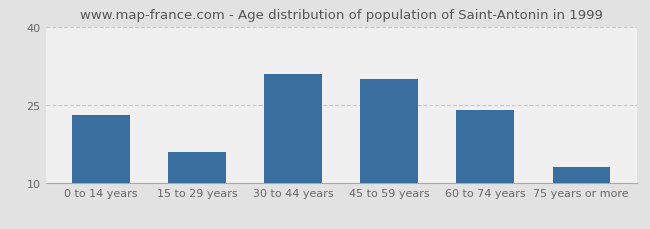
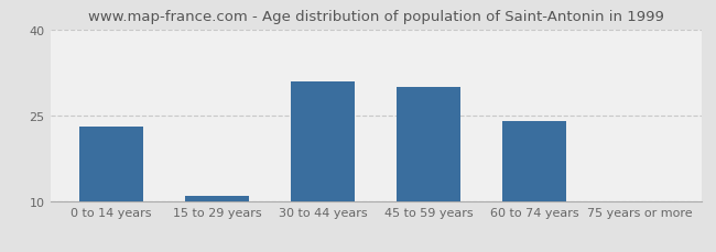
15 to 29 years: 16 -> 11
75 years or more: 13 -> 10
